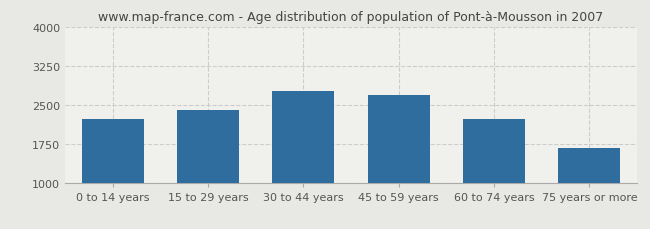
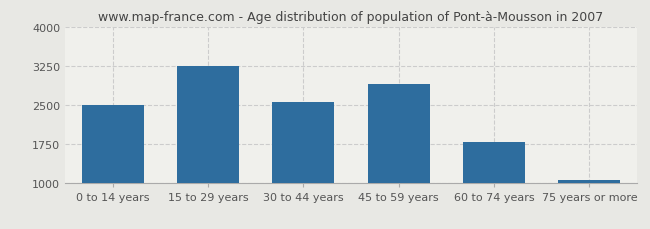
0 to 14 years: 2220 -> 2500
15 to 29 years: 2400 -> 3250
30 to 44 years: 2760 -> 2550
45 to 59 years: 2680 -> 2900
60 to 74 years: 2220 -> 1780
75 years or more: 1680 -> 1060
